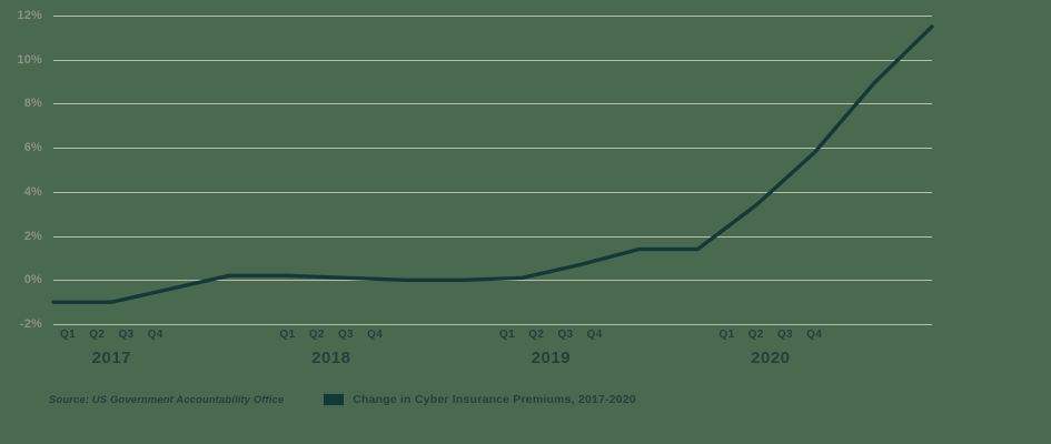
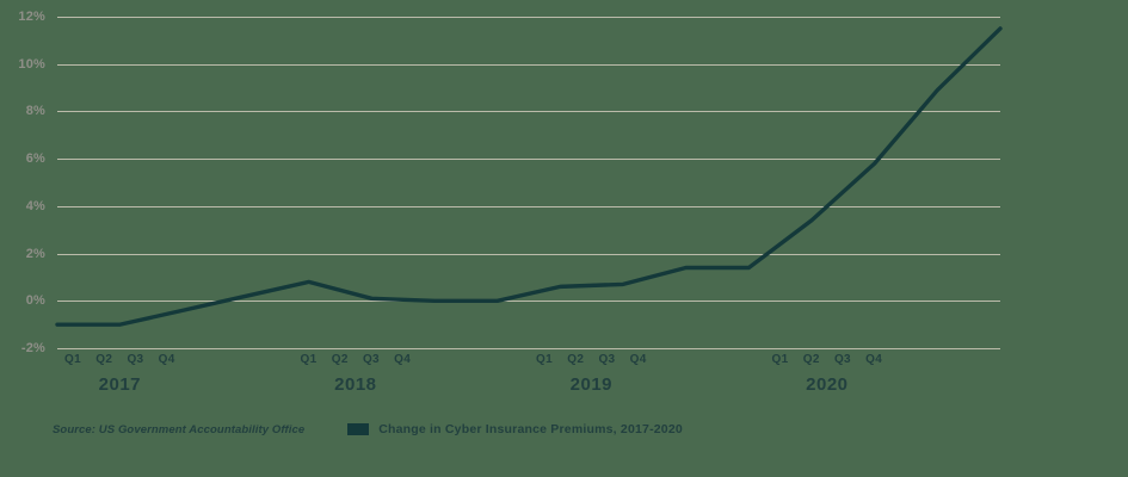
2018 Q1: 0.2% -> 0.8%
2019 Q1: 0.1% -> 0.6%
